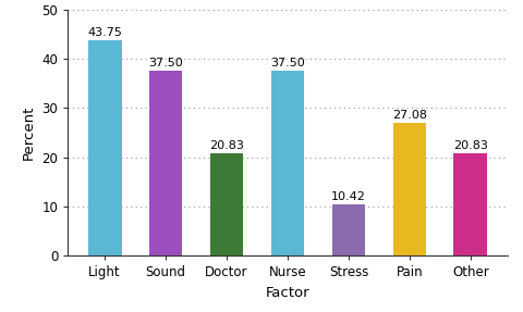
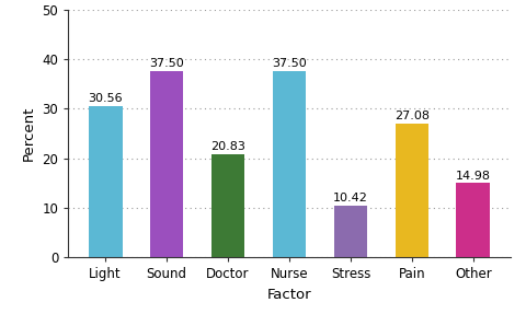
Light: 43.75 -> 30.56
Other: 20.83 -> 14.98
